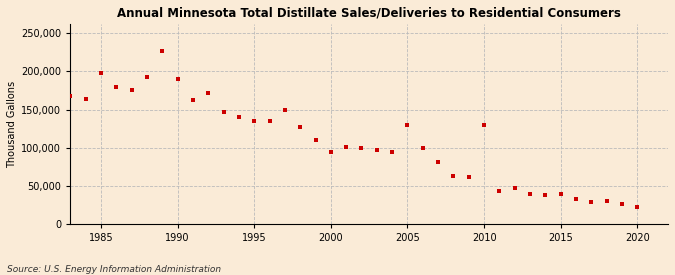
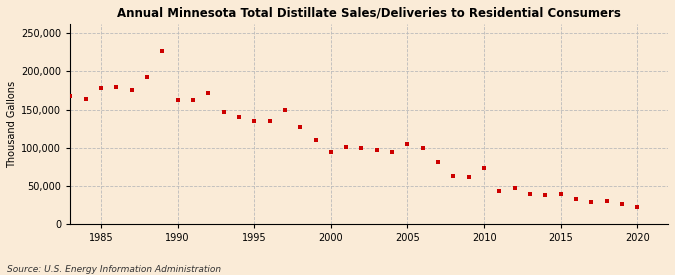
1985: 198,000 -> 178,000
1990: 190,000 -> 162,000
2005: 130,000 -> 105,000
2010: 130,000 -> 74,000
